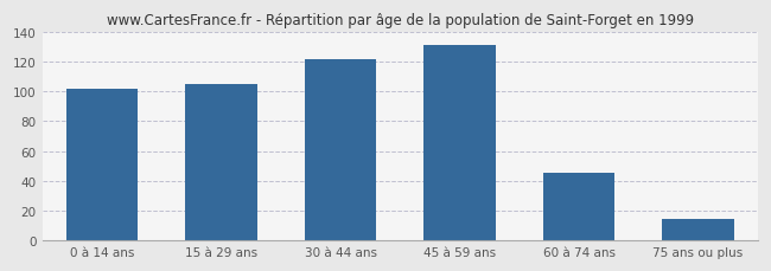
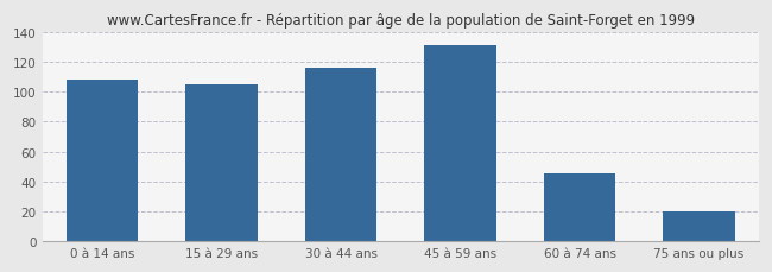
0 à 14 ans: 102 -> 108
30 à 44 ans: 122 -> 116
75 ans ou plus: 14 -> 20
